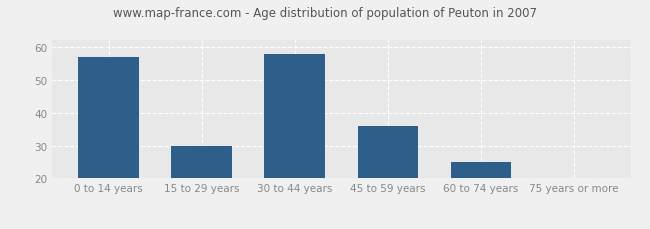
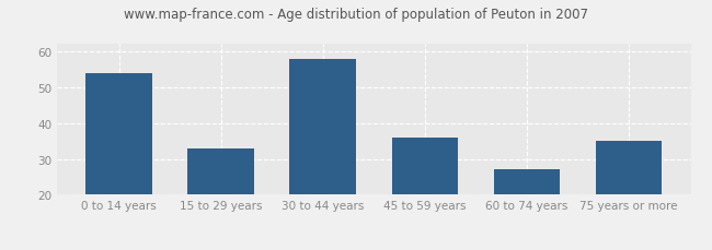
0 to 14 years: 57 -> 54
15 to 29 years: 30 -> 33
60 to 74 years: 25 -> 27
75 years or more: 20 -> 35
